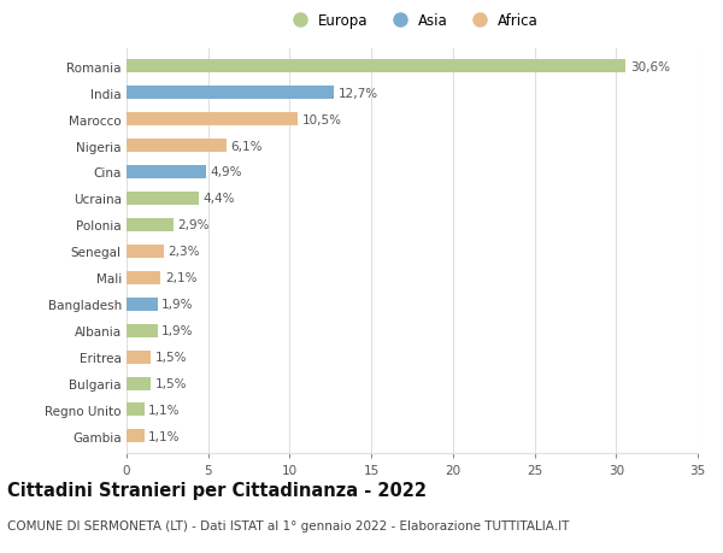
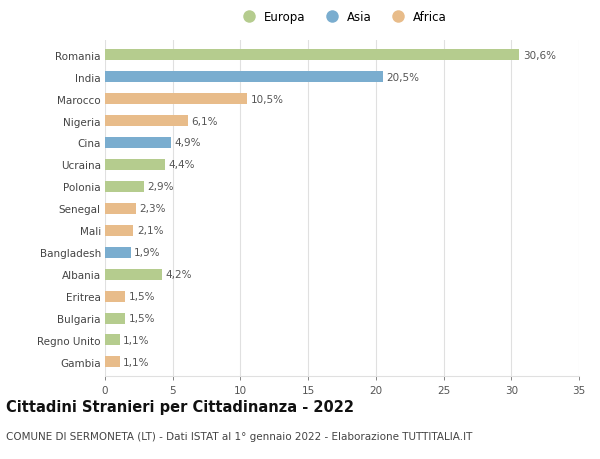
India: 12,7% -> 20,5%
Albania: 1,9% -> 4,2%
